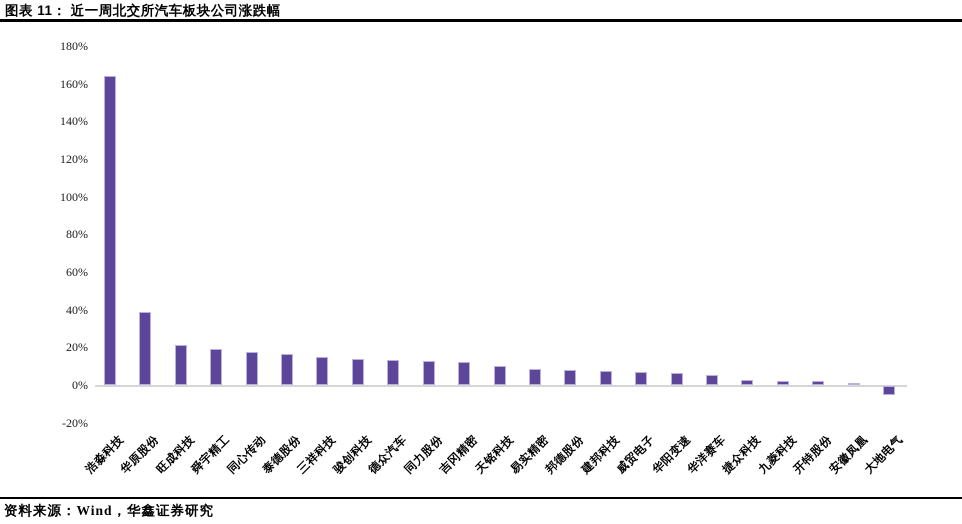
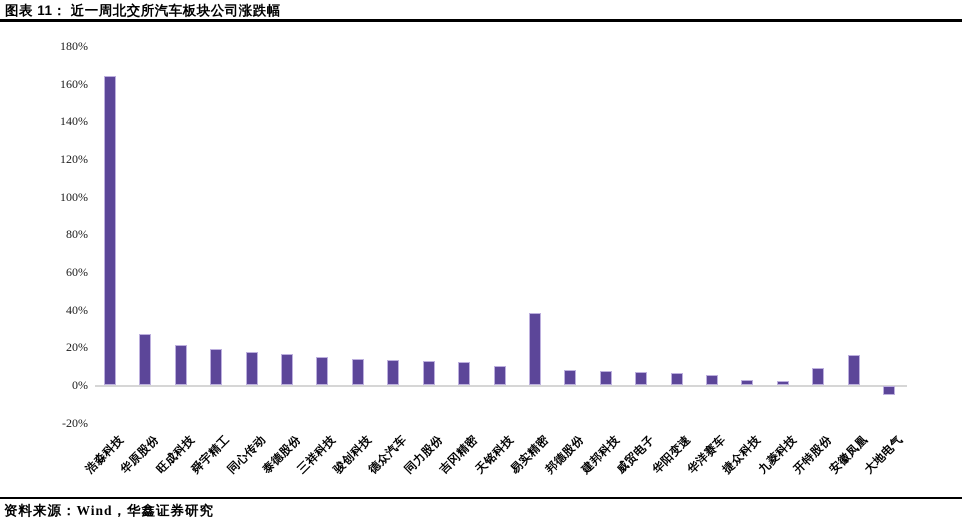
华原股份: 39% -> 27%
易实精密: 8% -> 38%
开特股份: 2% -> 9%
安徽凤凰: 1% -> 16%
